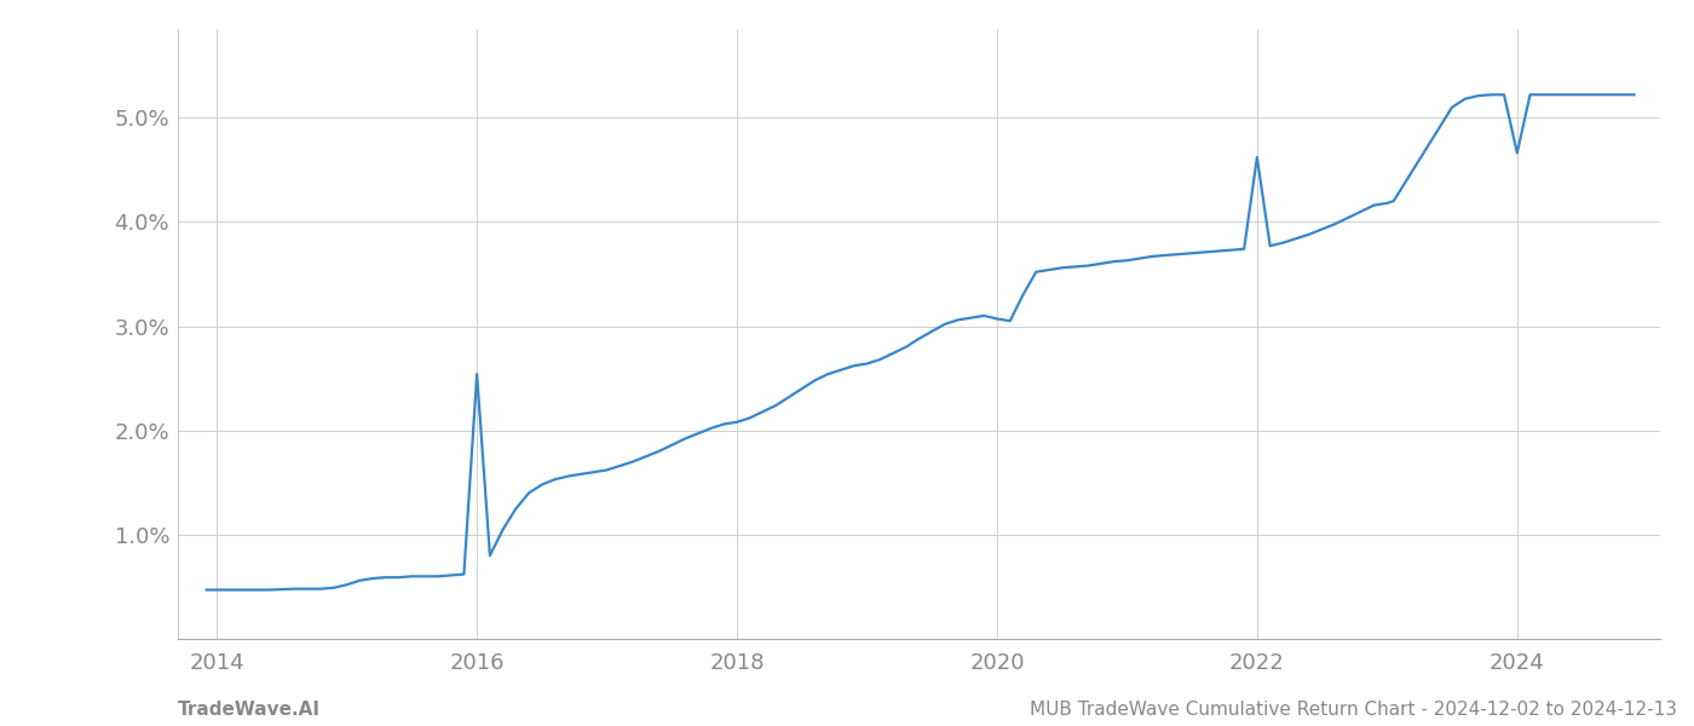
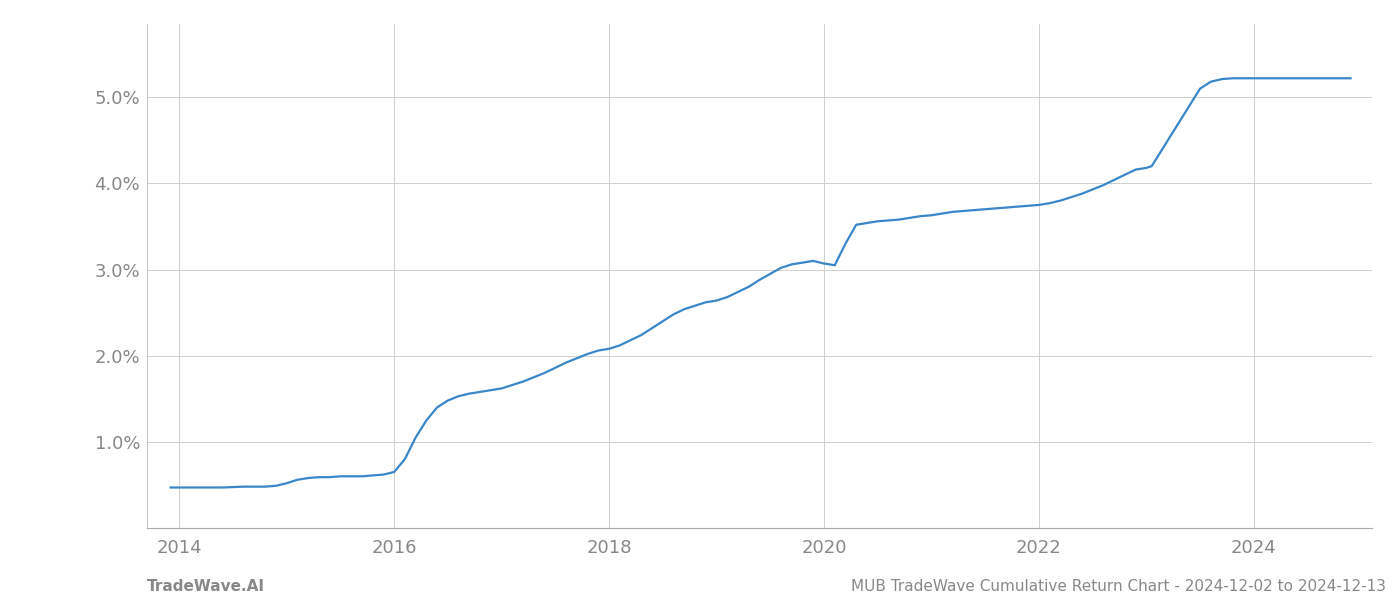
2016: 2.54% -> 0.65%
2022: 4.62% -> 3.75%
2024: 4.66% -> 5.22%
